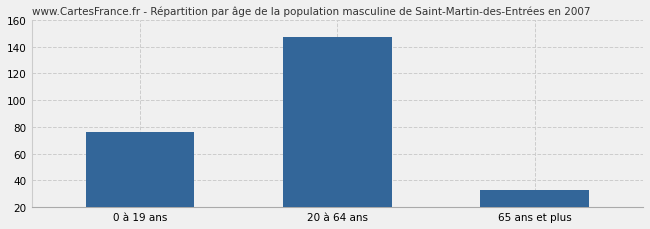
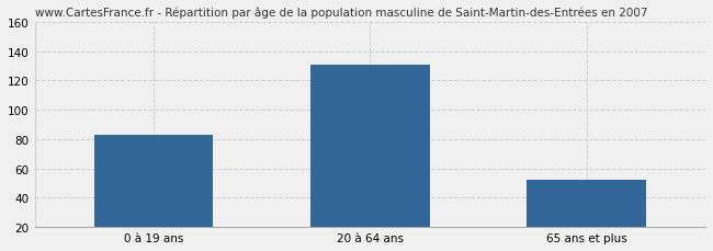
0 à 19 ans: 76 -> 83
20 à 64 ans: 147 -> 131
65 ans et plus: 33 -> 52
